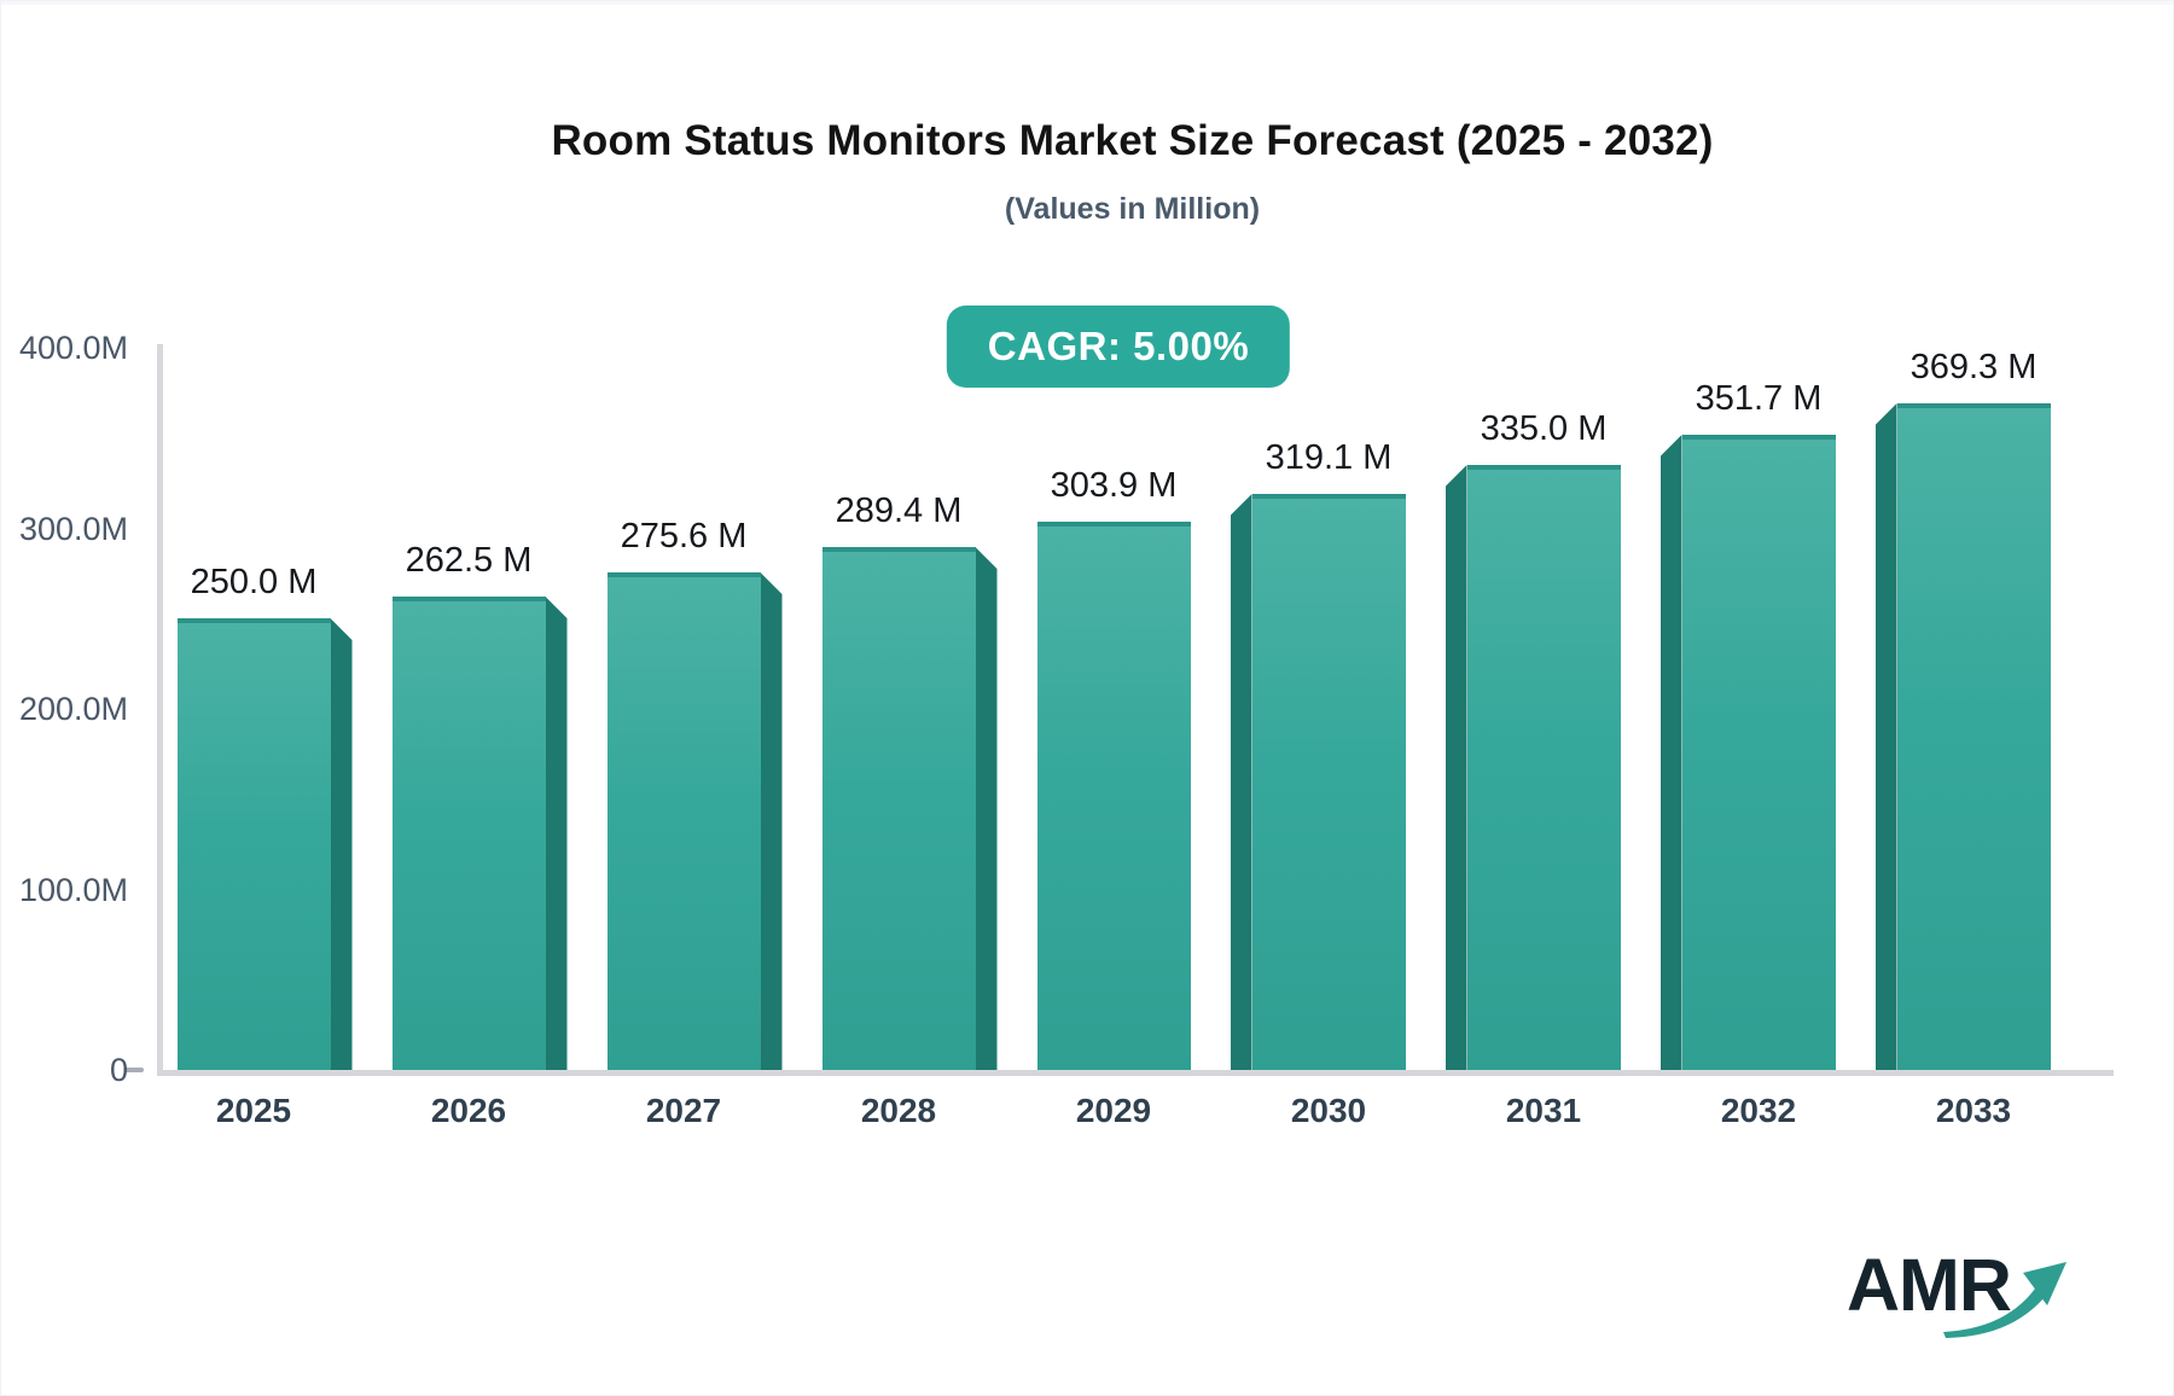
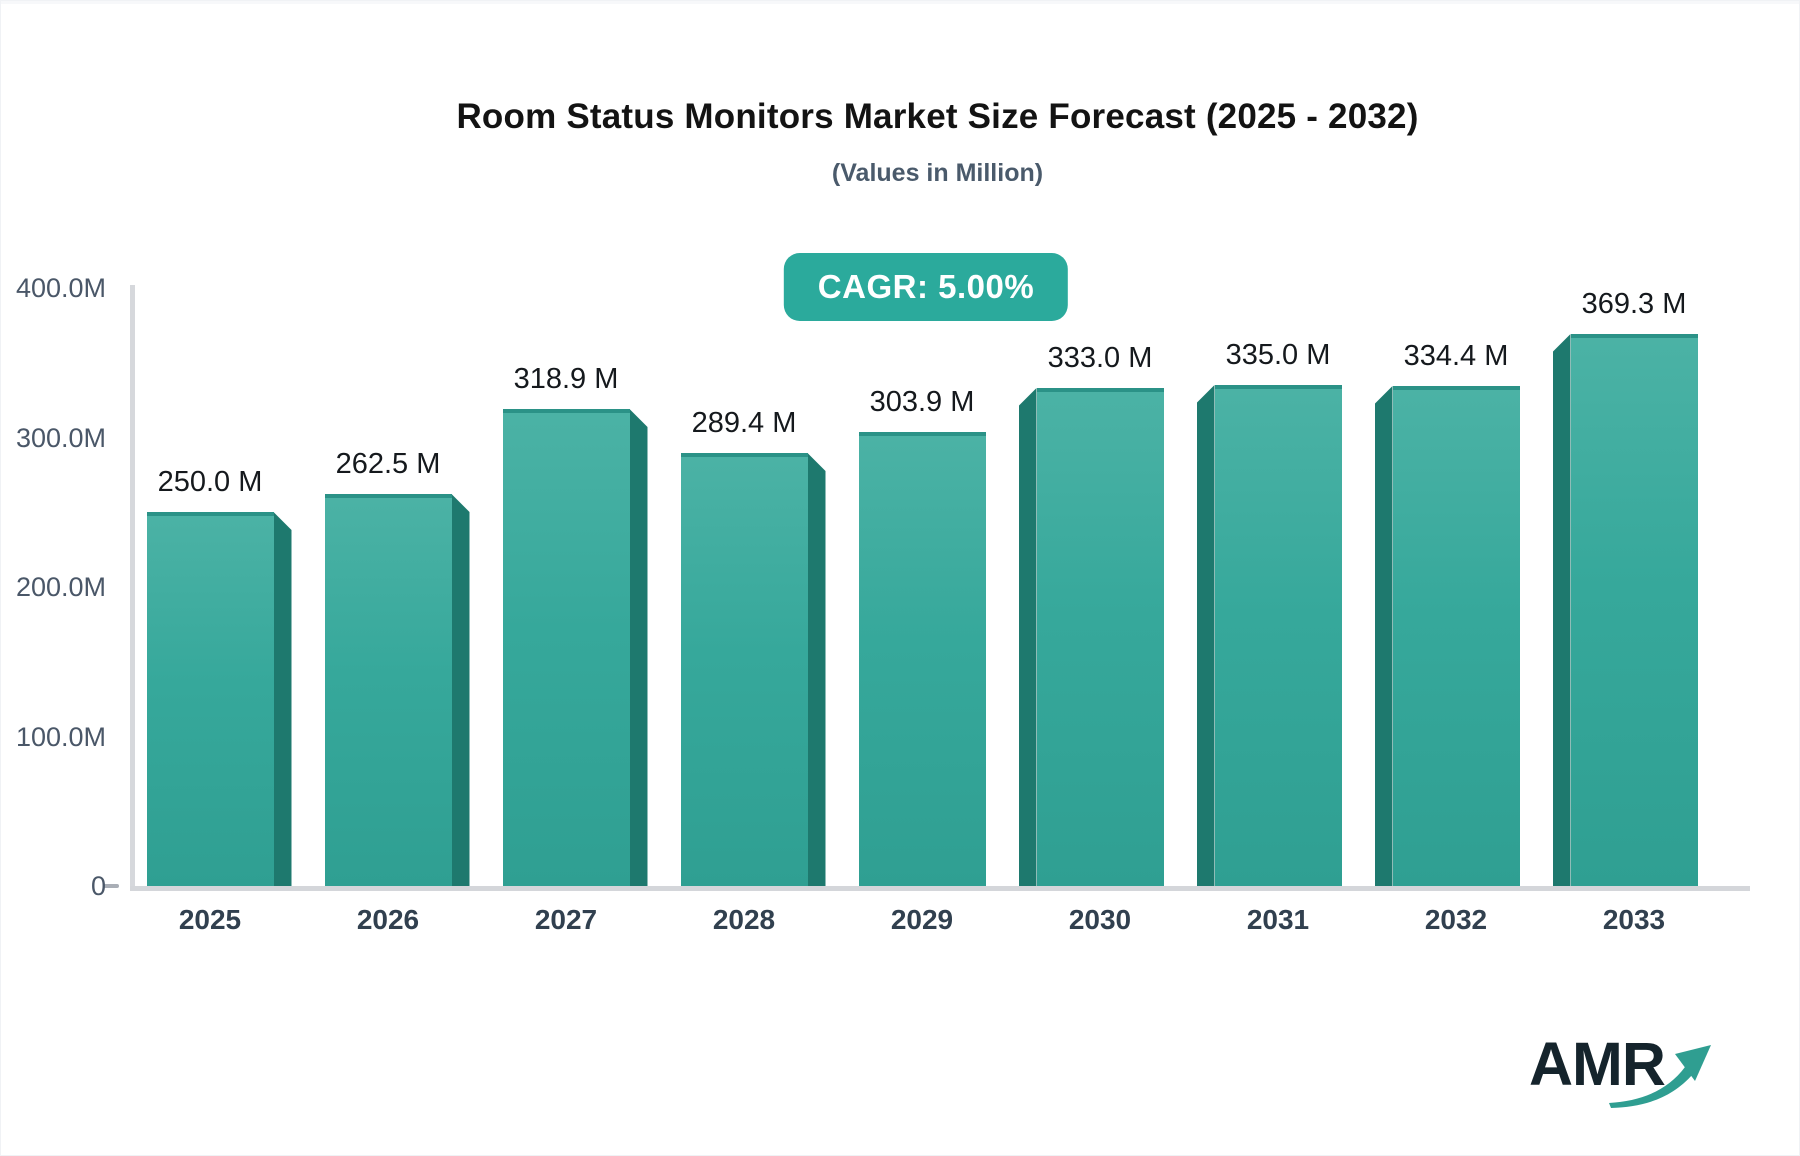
2027: 275.6 -> 318.9
2030: 319.1 -> 333.0
2032: 351.7 -> 334.4
